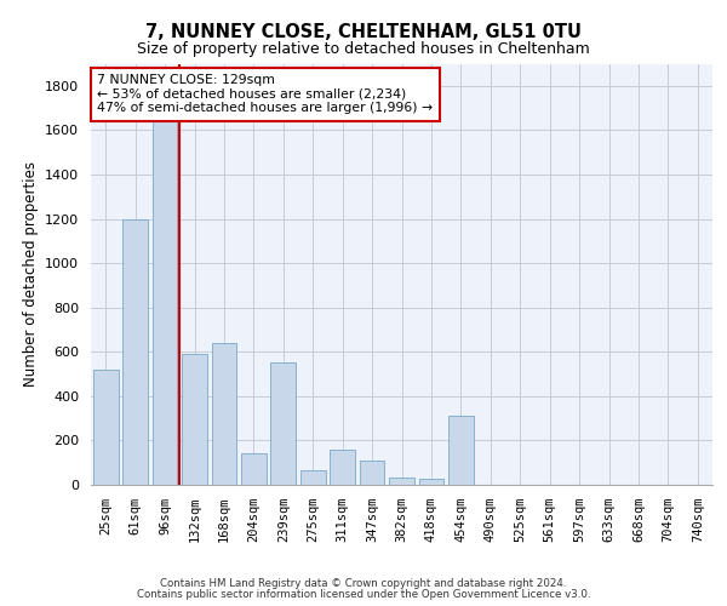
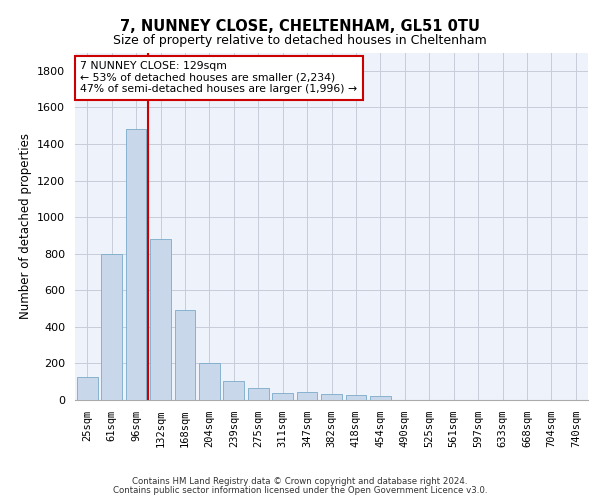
25sqm: 520 -> 120
61sqm: 1200 -> 800
96sqm: 1640 -> 1480
132sqm: 590 -> 880
168sqm: 640 -> 490
204sqm: 140 -> 200
239sqm: 550 -> 100
311sqm: 160 -> 40
347sqm: 110 -> 40
454sqm: 310 -> 20
